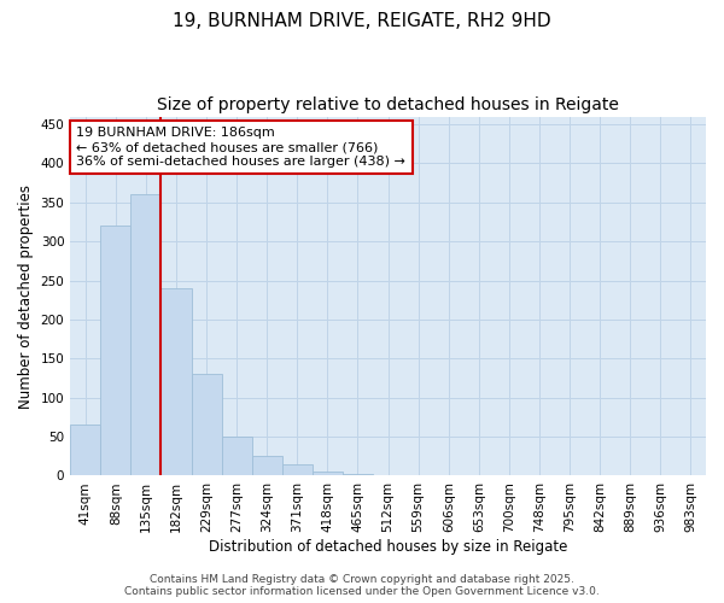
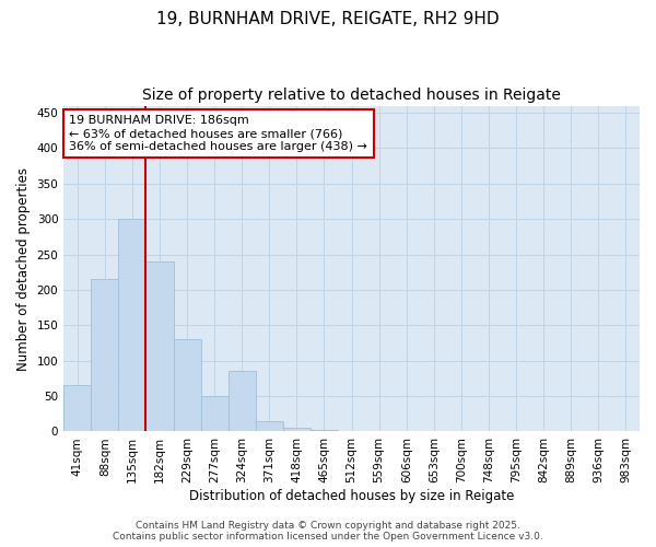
88sqm: 320 -> 216
135sqm: 360 -> 300
324sqm: 25 -> 86
